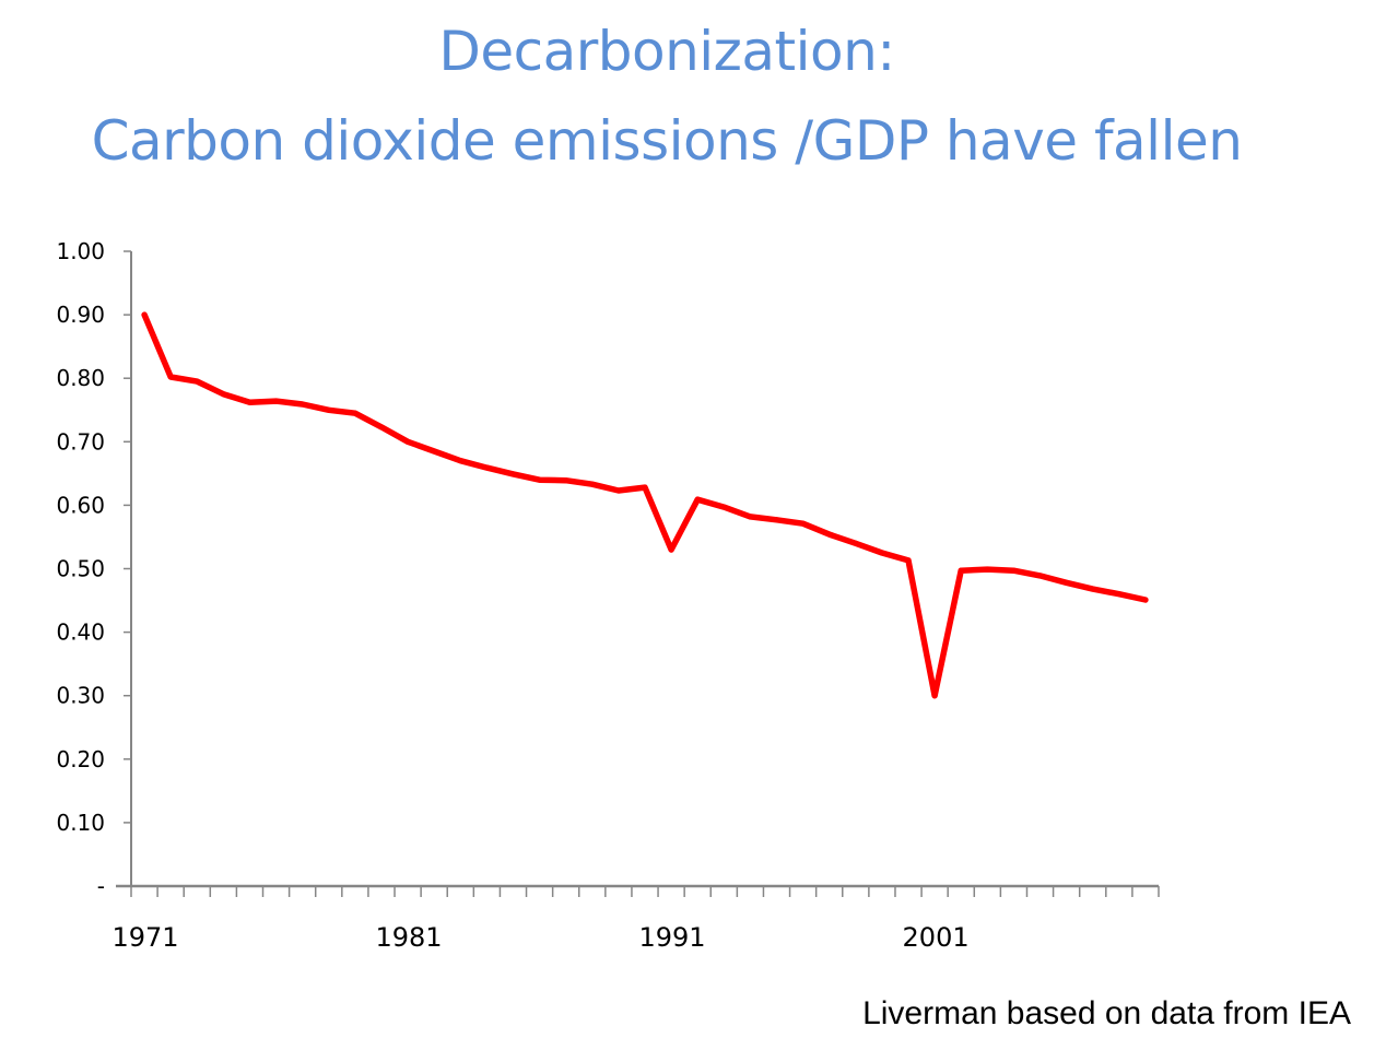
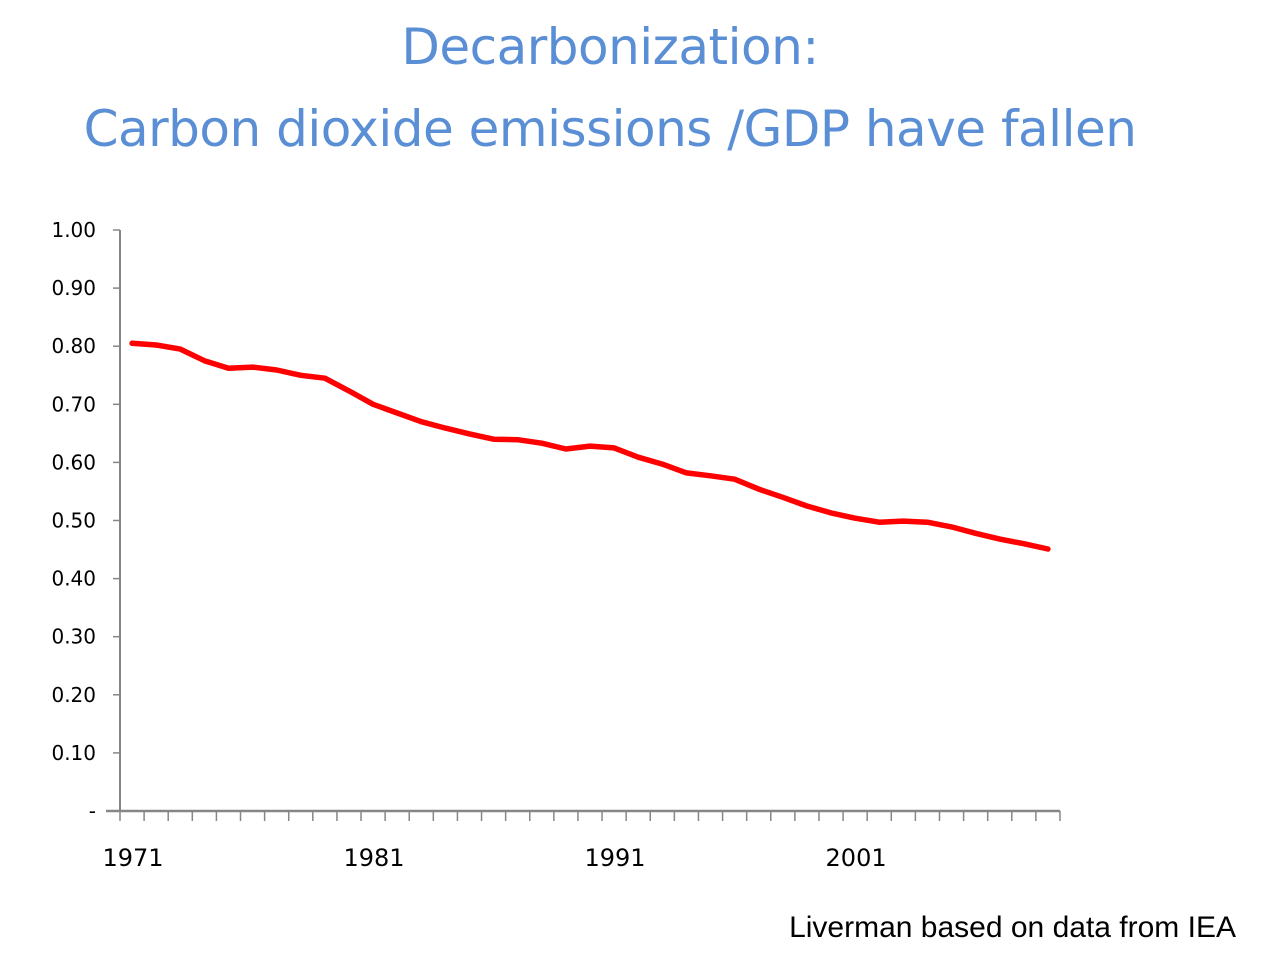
1971: 0.90 -> 0.81
1991: 0.53 -> 0.62
2001: 0.30 -> 0.50
